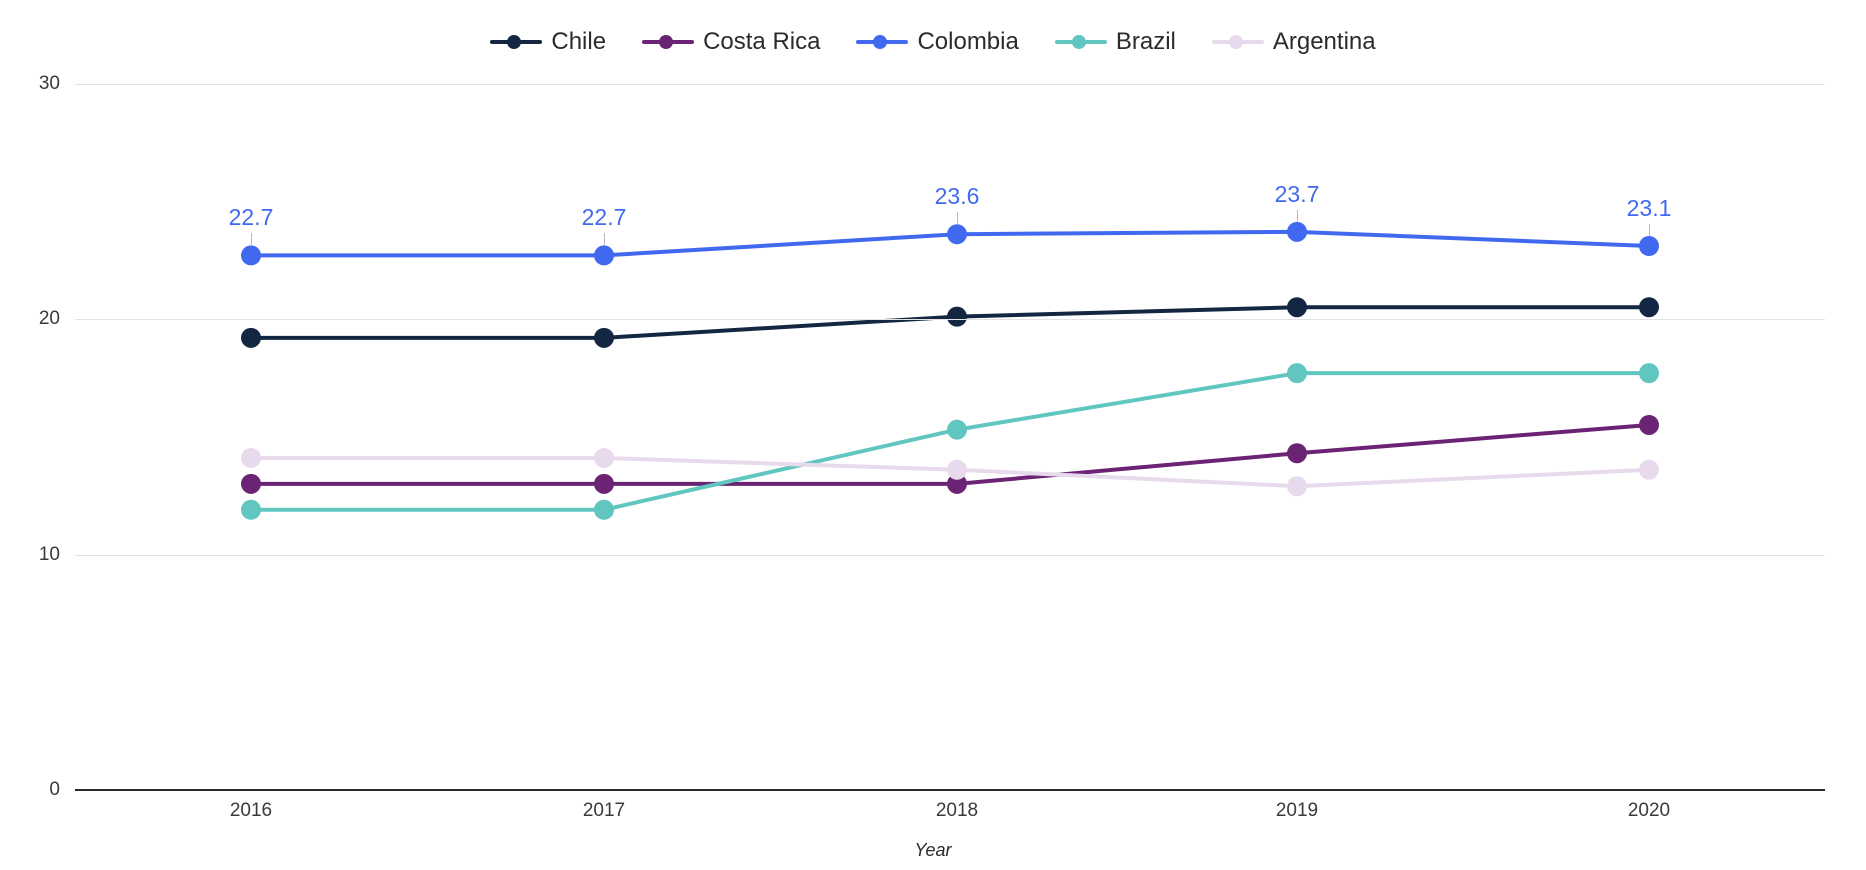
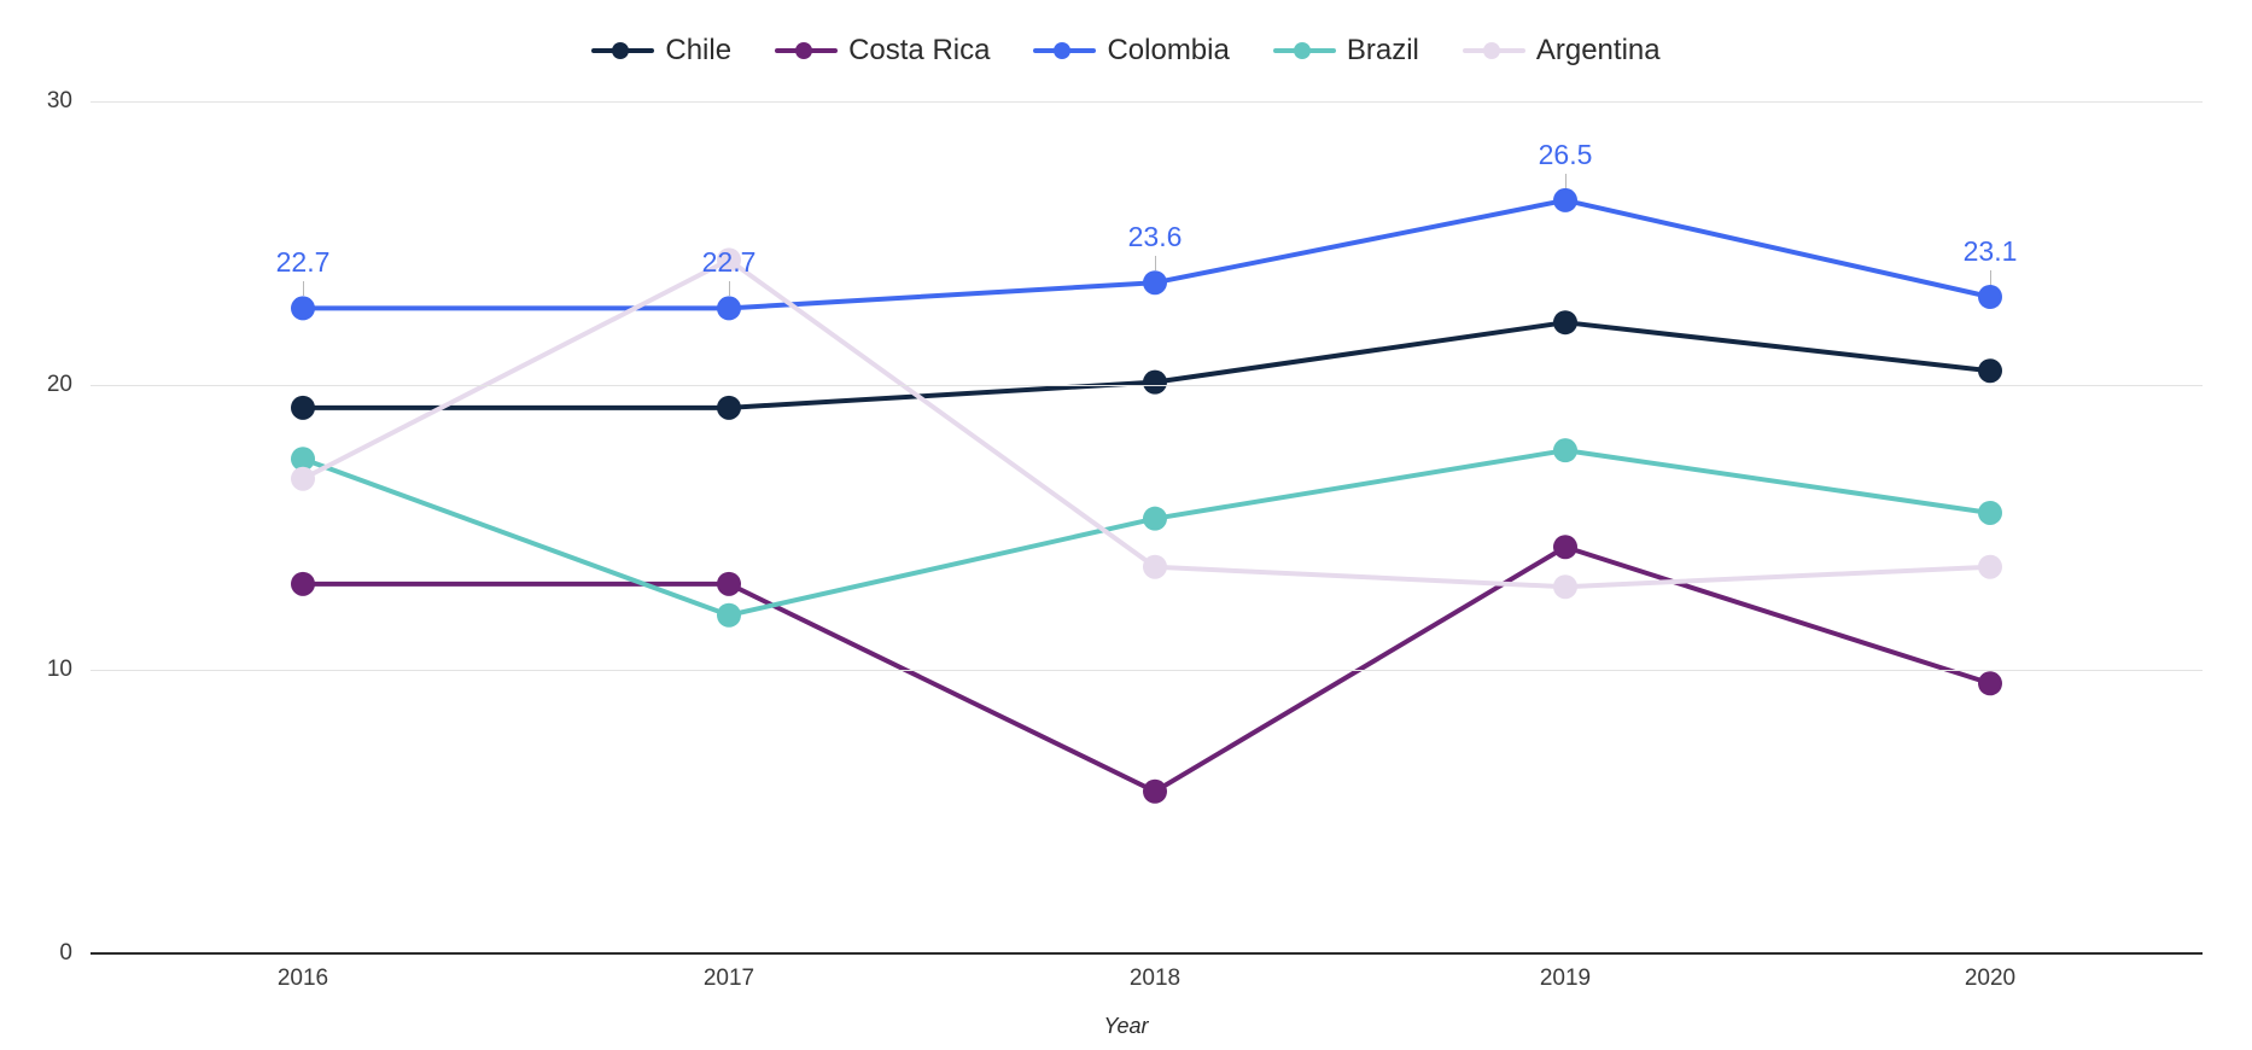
Brazil/2016: 11.9 -> 17.4
Argentina/2016: 14.1 -> 16.7
Argentina/2017: 14.1 -> 24.4
Costa Rica/2018: 13.0 -> 5.7
Chile/2019: 20.5 -> 22.2
Colombia/2019: 23.7 -> 26.5
Costa Rica/2020: 15.5 -> 9.5
Brazil/2020: 17.7 -> 15.5
